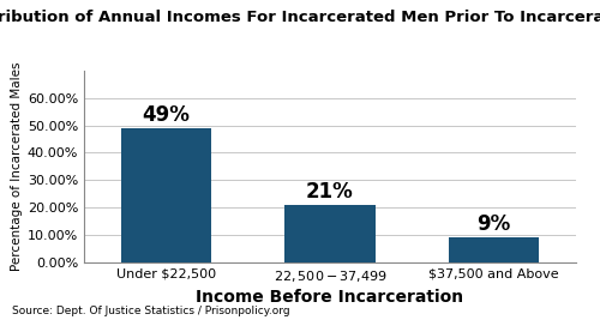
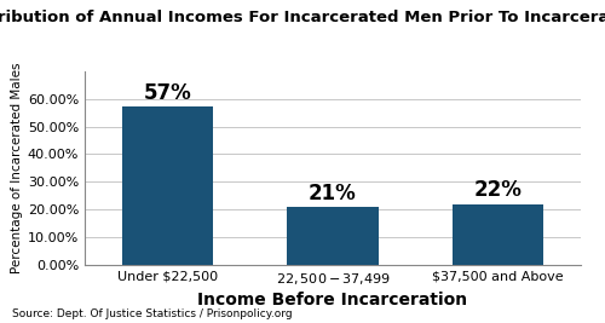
Under $22,500: 49% -> 57%
$37,500 and Above: 9% -> 22%
